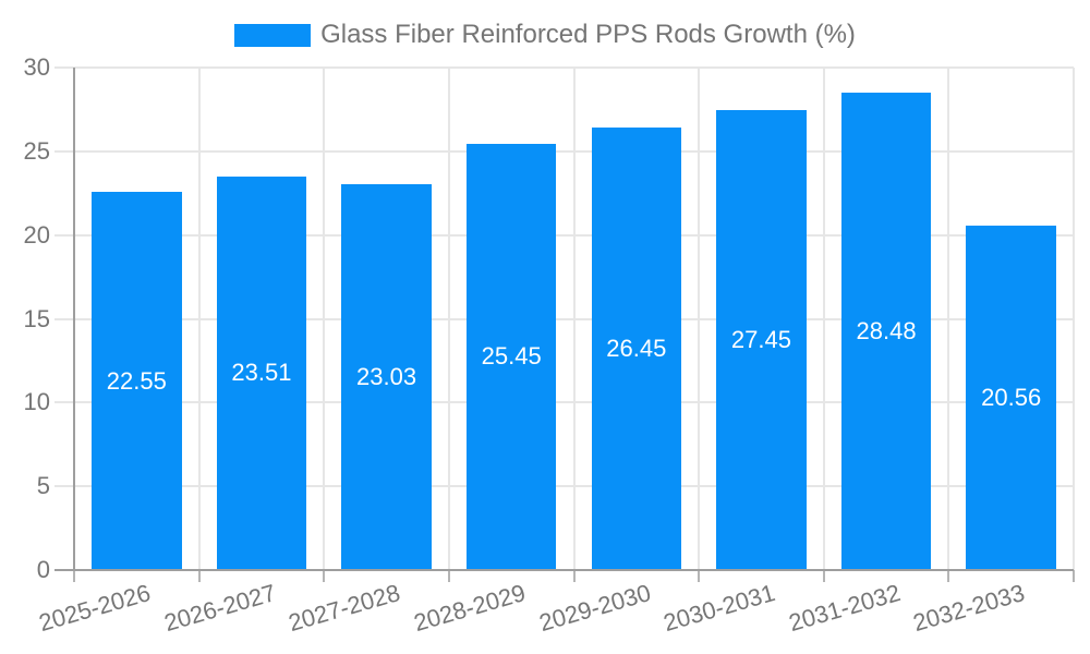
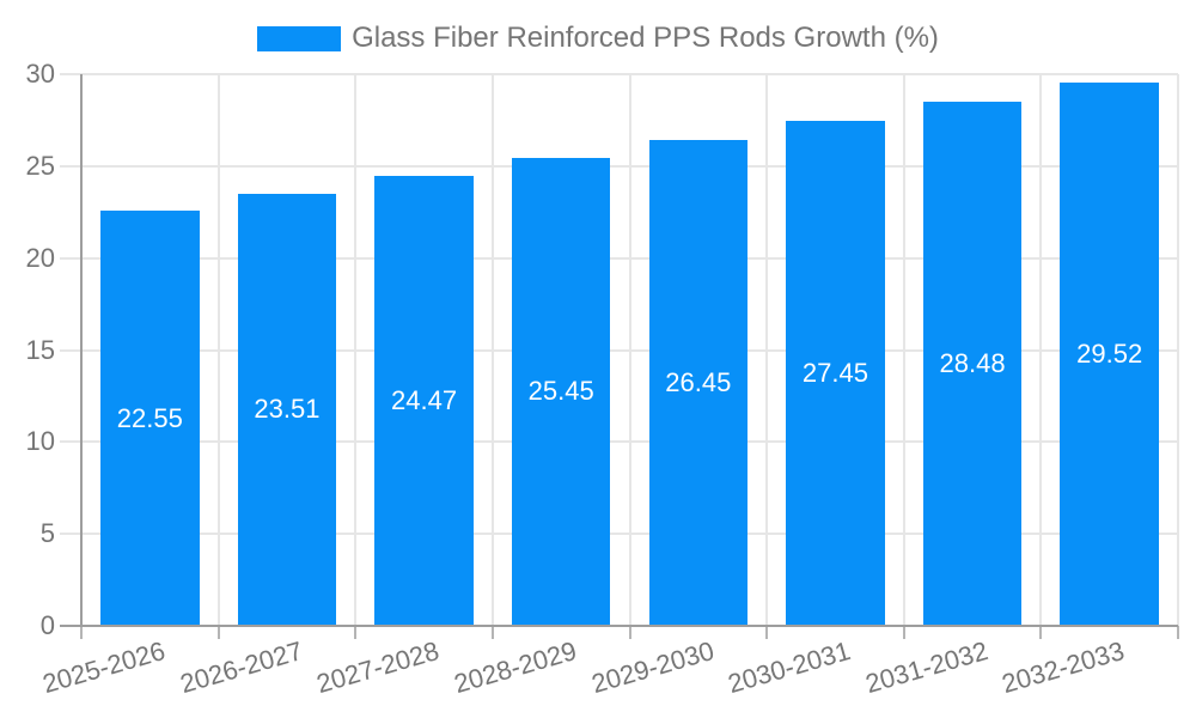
2027-2028: 23.03 -> 24.47
2032-2033: 20.56 -> 29.52
